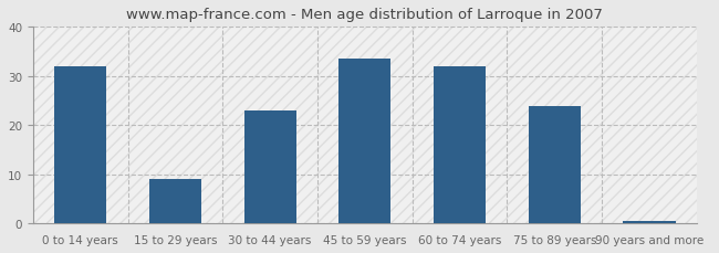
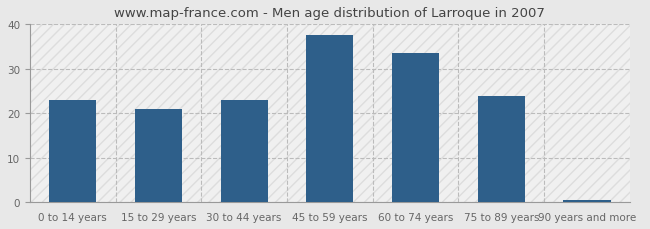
0 to 14 years: 32.0 -> 23.0
15 to 29 years: 9.0 -> 21.0
45 to 59 years: 33.5 -> 37.5
60 to 74 years: 32.0 -> 33.5
